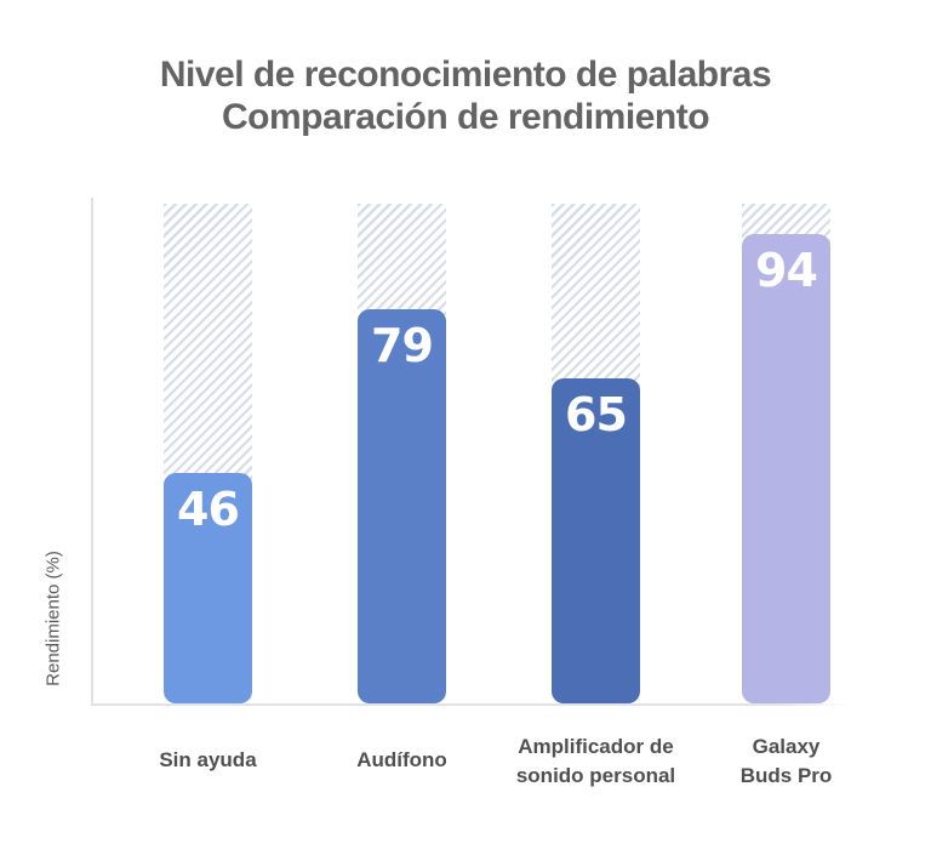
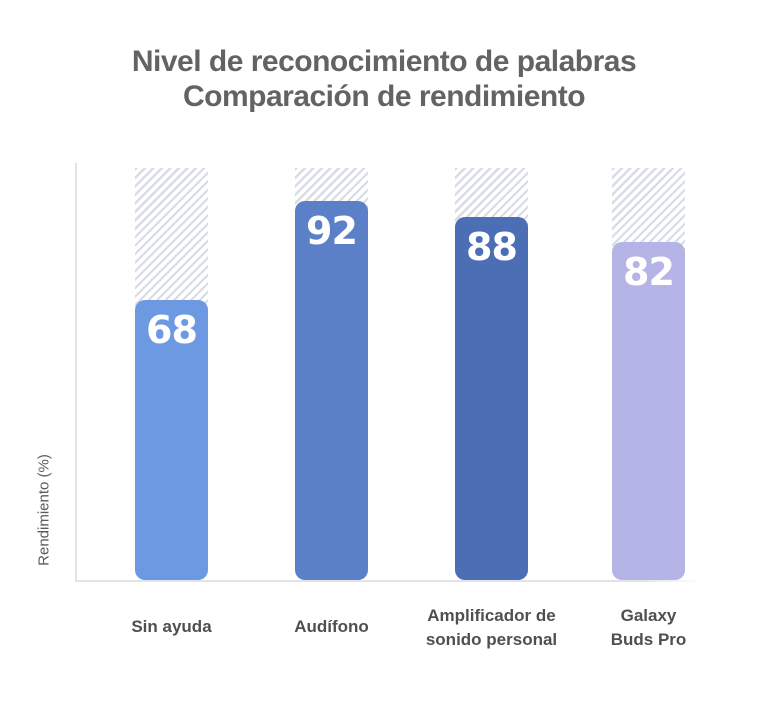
Sin ayuda: 46 -> 68
Audífono: 79 -> 92
Amplificador de sonido personal: 65 -> 88
Galaxy Buds Pro: 94 -> 82
